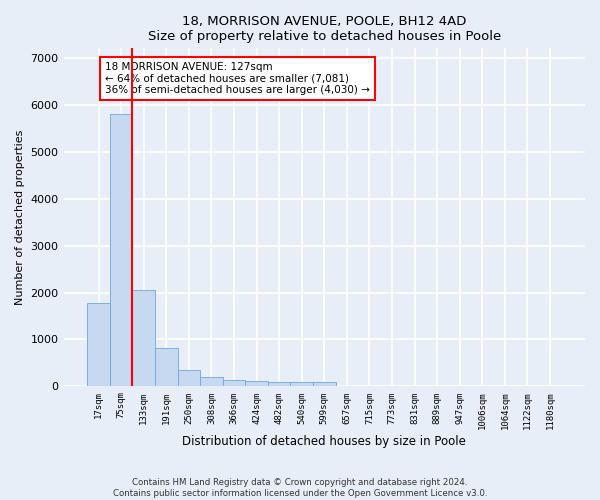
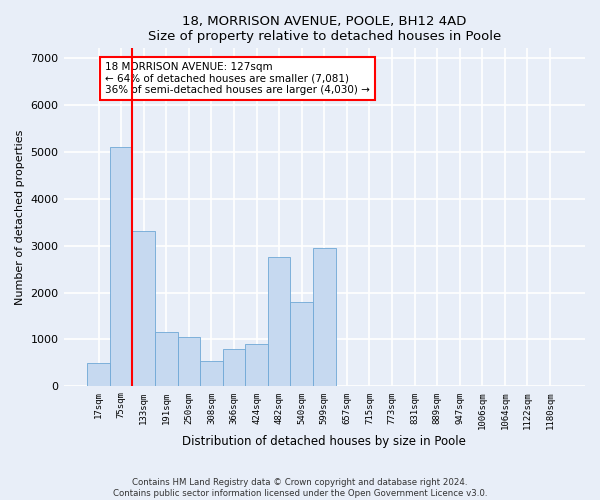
17sqm: 1780 -> 500
75sqm: 5800 -> 5100
133sqm: 2060 -> 3300
191sqm: 820 -> 1150
250sqm: 340 -> 1050
308sqm: 200 -> 550
366sqm: 130 -> 800
424sqm: 120 -> 900
482sqm: 100 -> 2750
540sqm: 80 -> 1800
599sqm: 80 -> 2950
